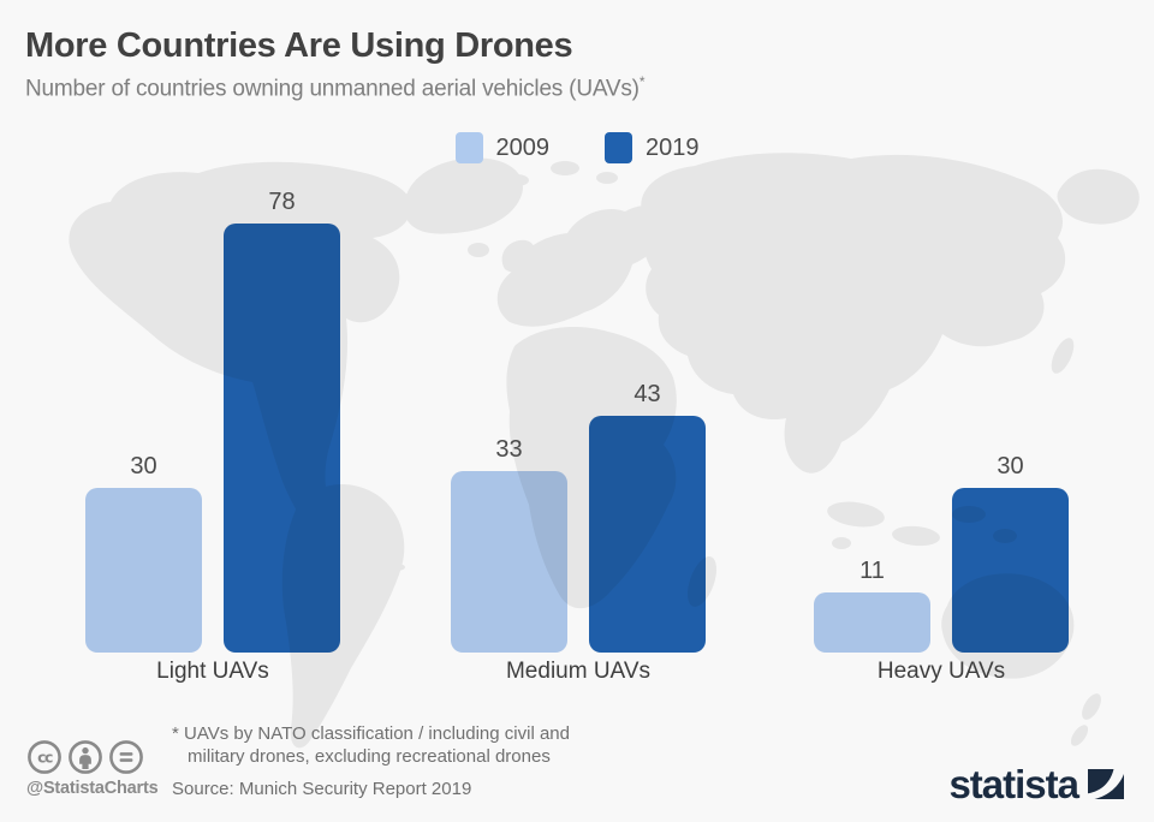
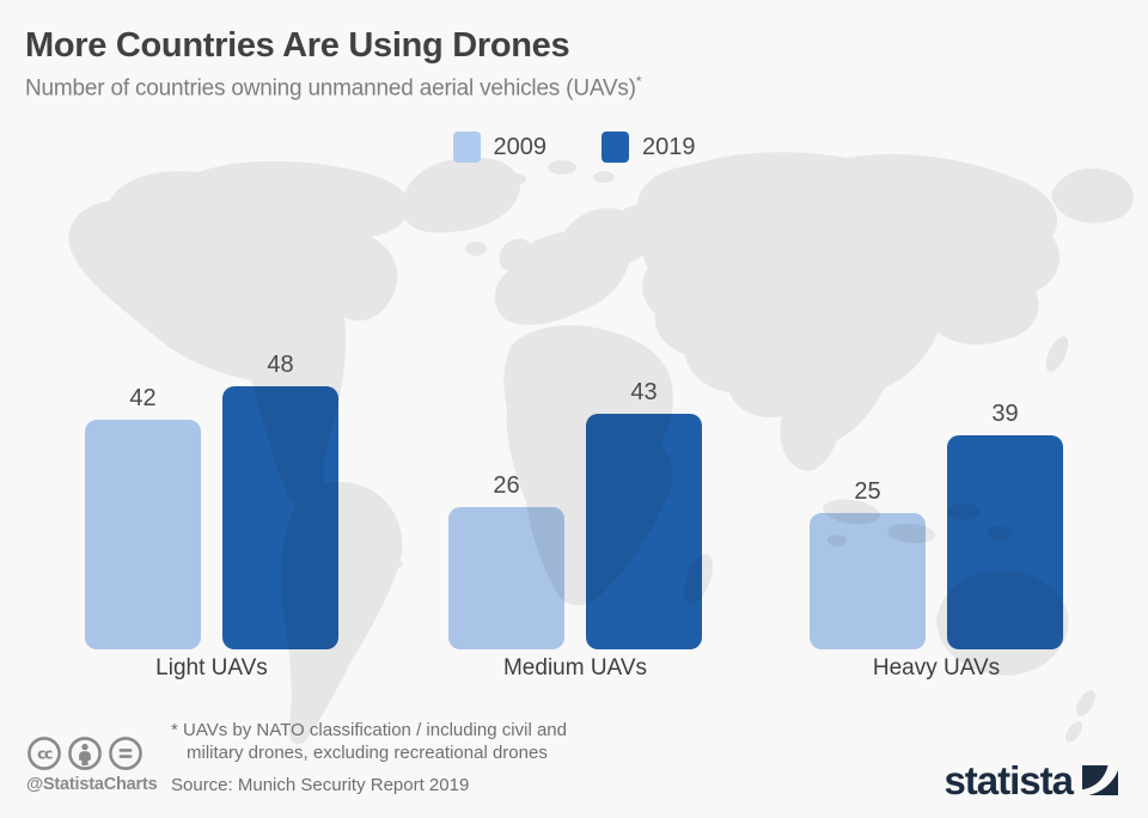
2009/Light UAVs: 30 -> 42
2019/Light UAVs: 78 -> 48
2009/Medium UAVs: 33 -> 26
2009/Heavy UAVs: 11 -> 25
2019/Heavy UAVs: 30 -> 39
